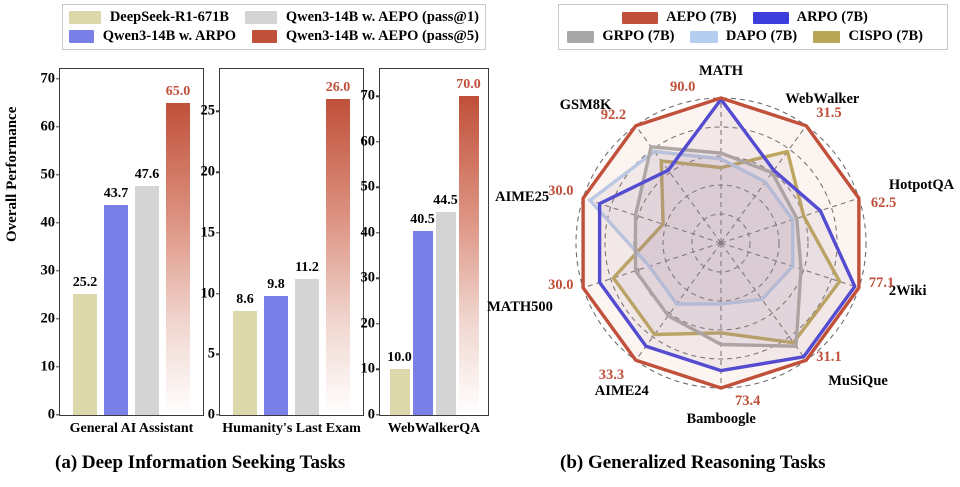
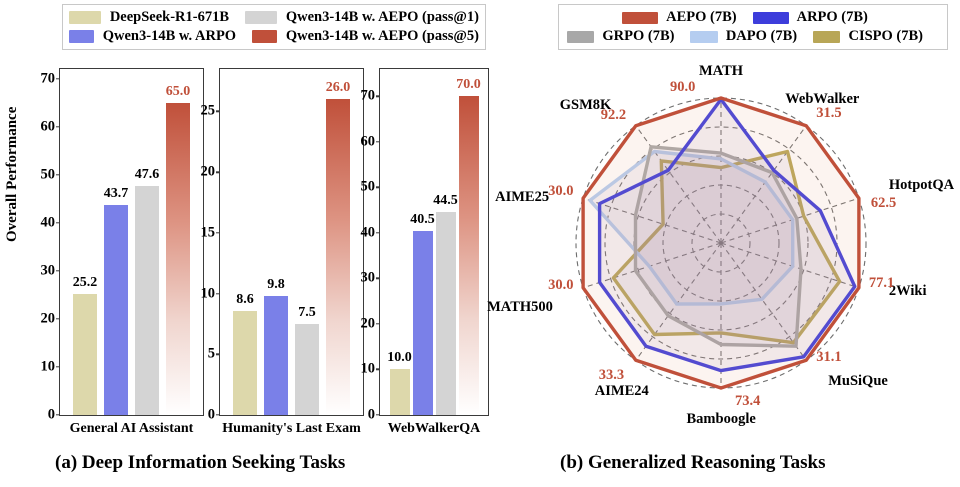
Humanity's Last Exam/Qwen3-14B w. AEPO (pass@1): 11.2 -> 7.5
